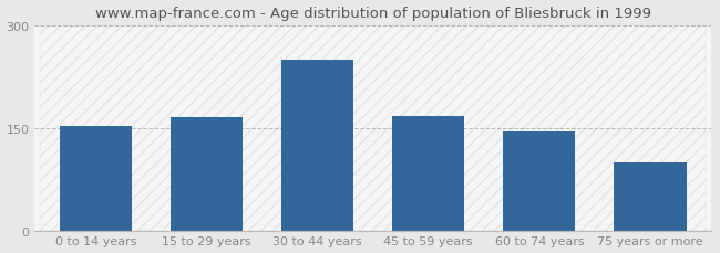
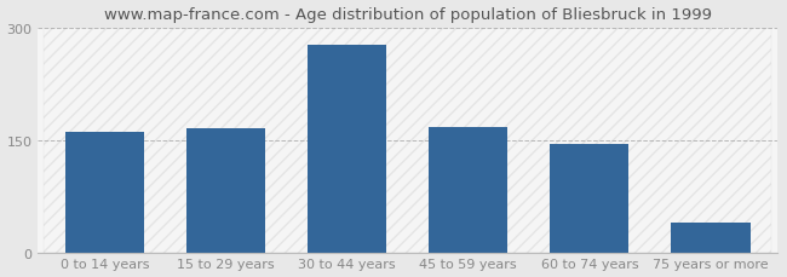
0 to 14 years: 152 -> 161
30 to 44 years: 250 -> 278
75 years or more: 100 -> 40
